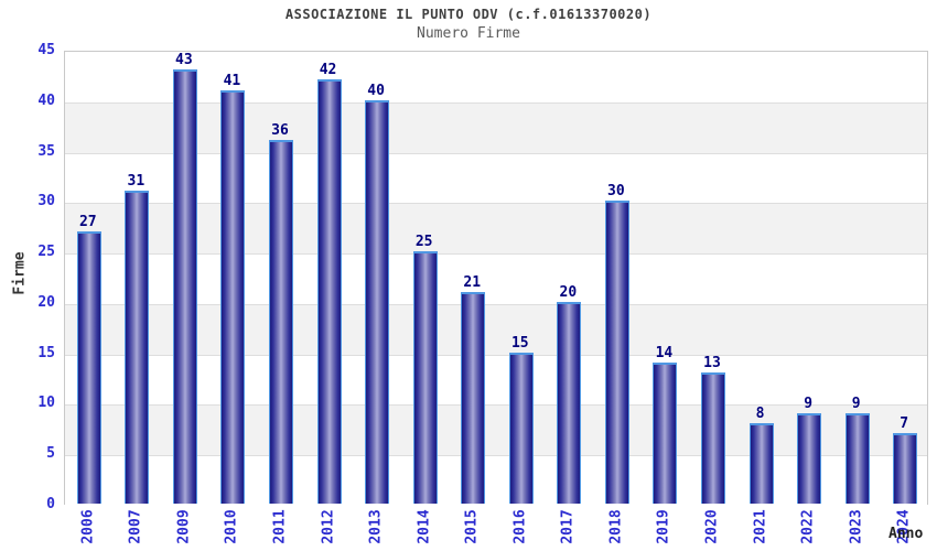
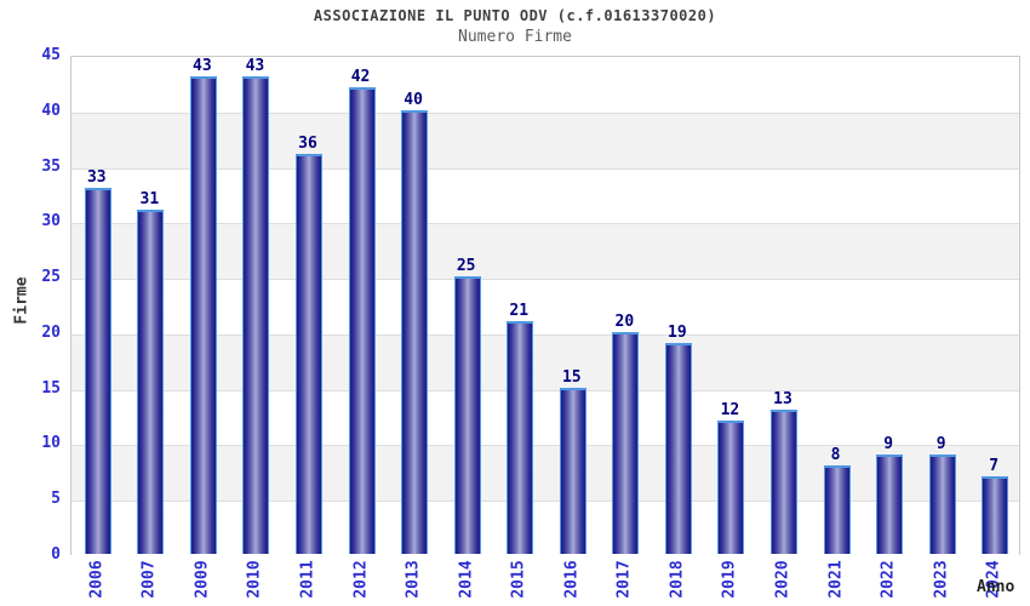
2006: 27 -> 33
2010: 41 -> 43
2018: 30 -> 19
2019: 14 -> 12
